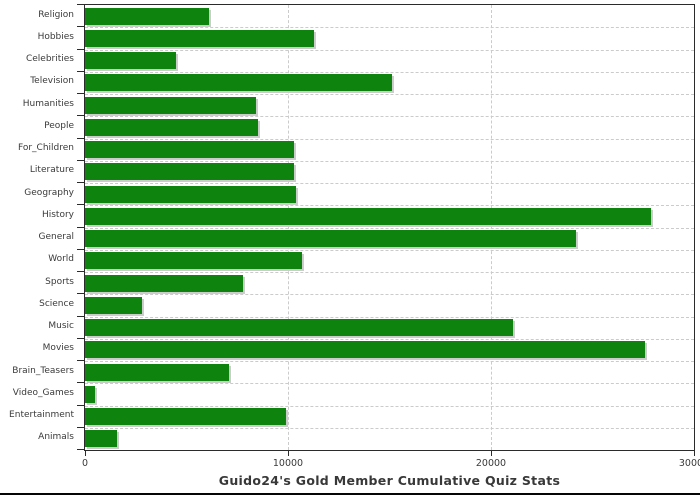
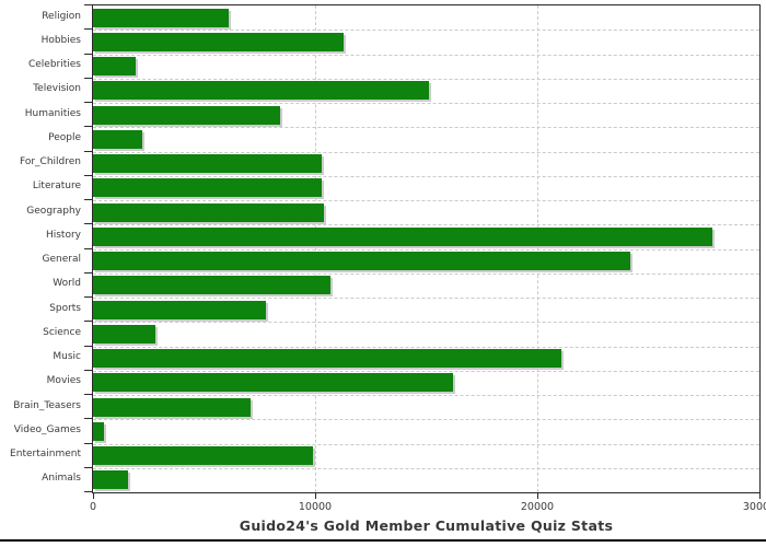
Celebrities: 4500 -> 1900
People: 8500 -> 2200
Movies: 27600 -> 16200
